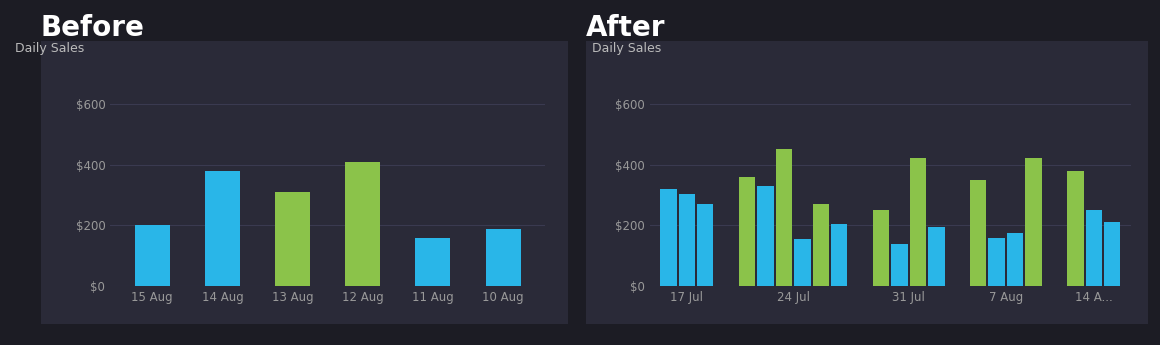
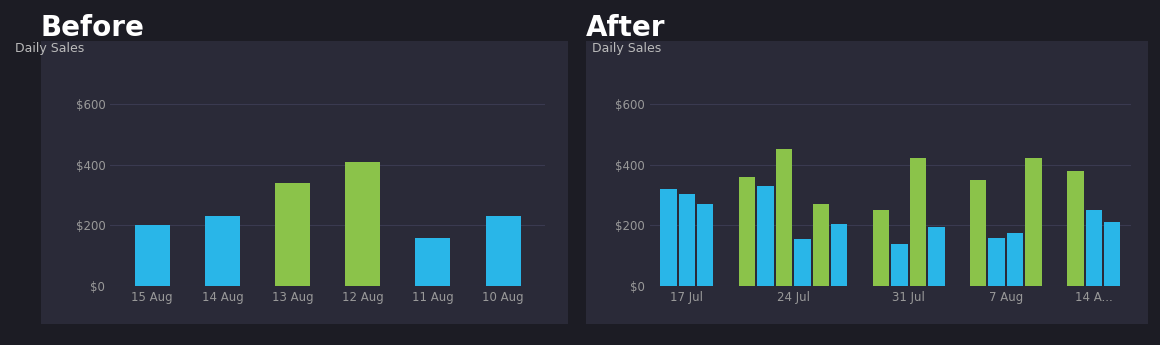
14 Aug: $380 -> $230
13 Aug: $310 -> $340
10 Aug: $190 -> $230
